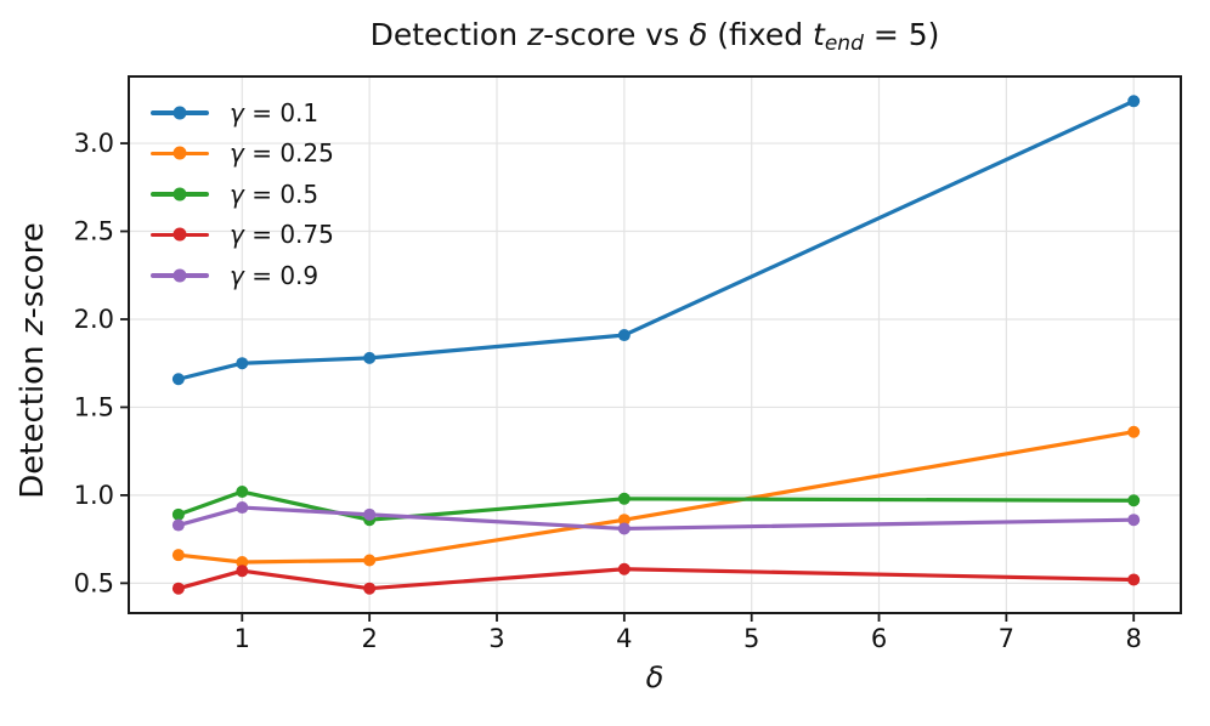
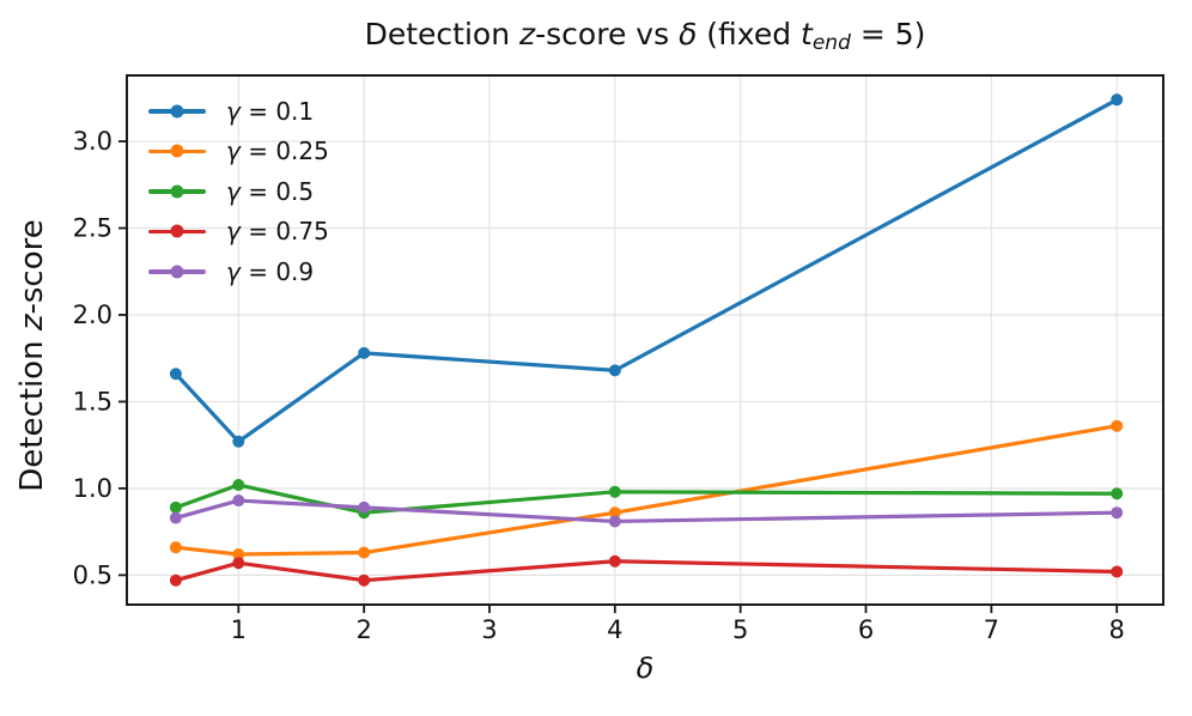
γ = 0.1/1: 1.75 -> 1.27
γ = 0.1/4: 1.91 -> 1.68
